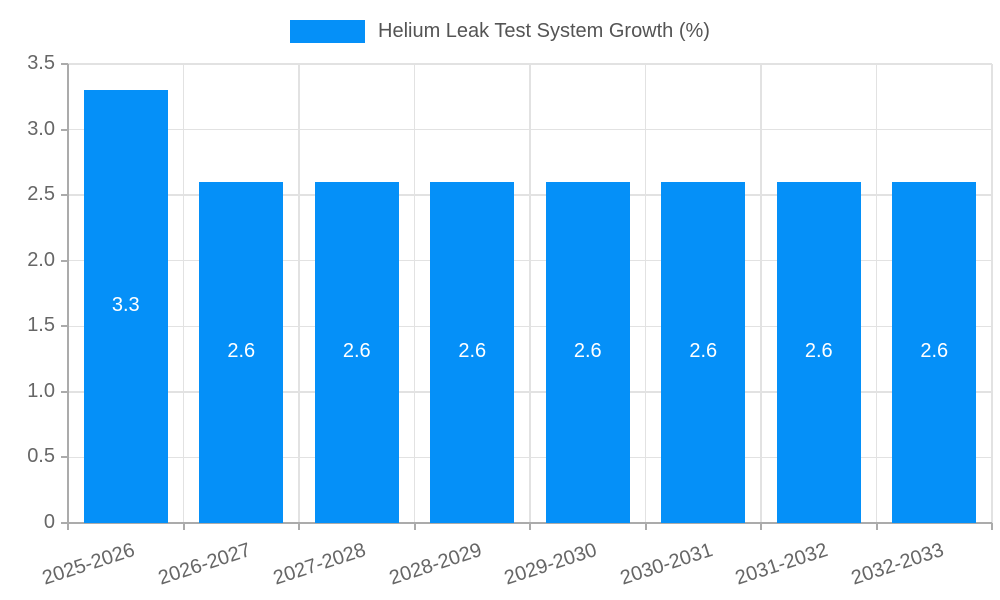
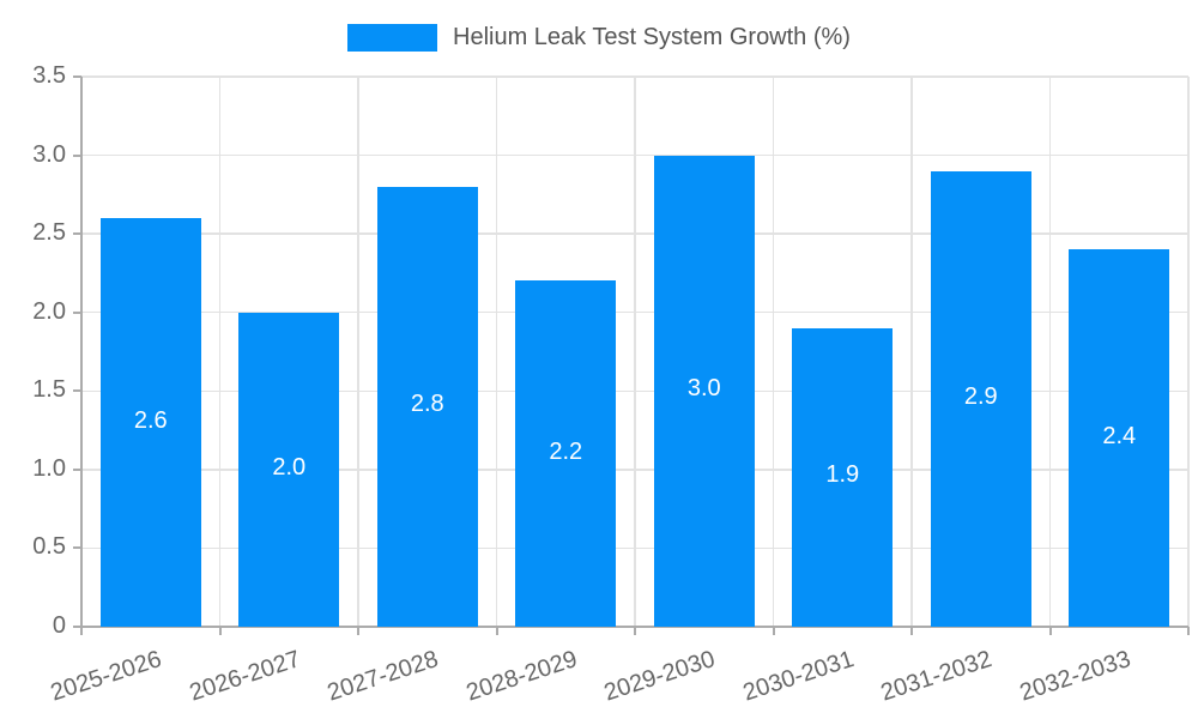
2025-2026: 3.3 -> 2.6
2026-2027: 2.6 -> 2.0
2027-2028: 2.6 -> 2.8
2028-2029: 2.6 -> 2.2
2029-2030: 2.6 -> 3.0
2030-2031: 2.6 -> 1.9
2031-2032: 2.6 -> 2.9
2032-2033: 2.6 -> 2.4
